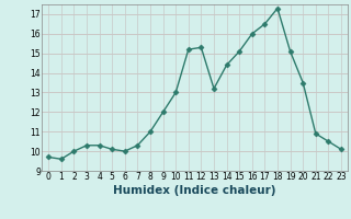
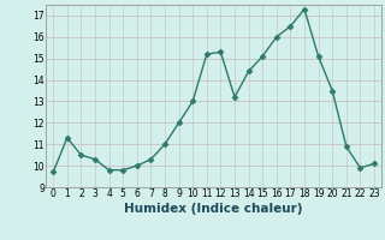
1: 9.6 -> 11.3
2: 10.0 -> 10.5
4: 10.3 -> 9.8
5: 10.1 -> 9.8
22: 10.5 -> 9.9
